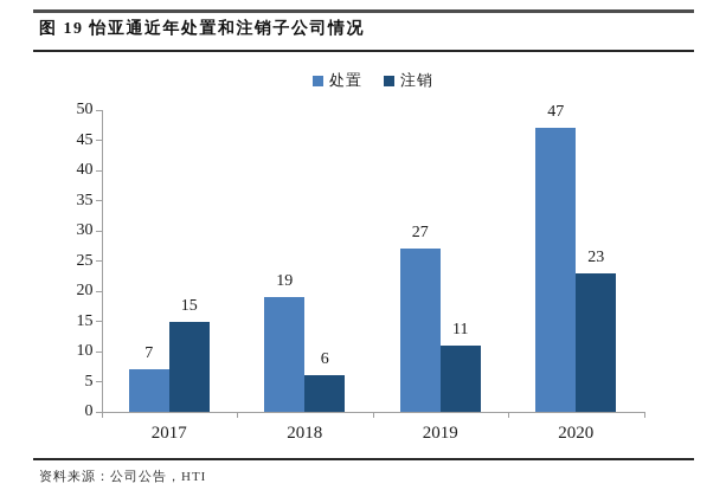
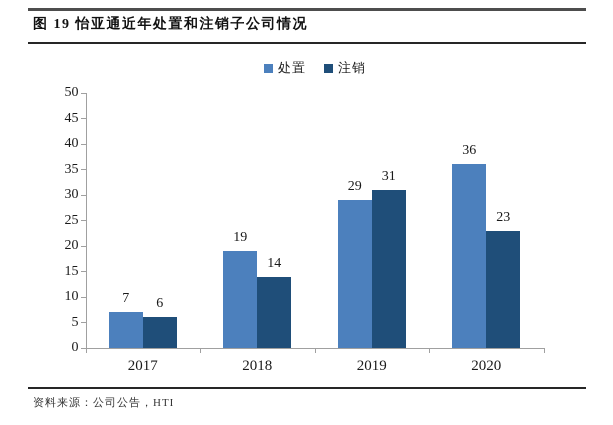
注销/2017: 15 -> 6
注销/2018: 6 -> 14
处置/2019: 27 -> 29
注销/2019: 11 -> 31
处置/2020: 47 -> 36
